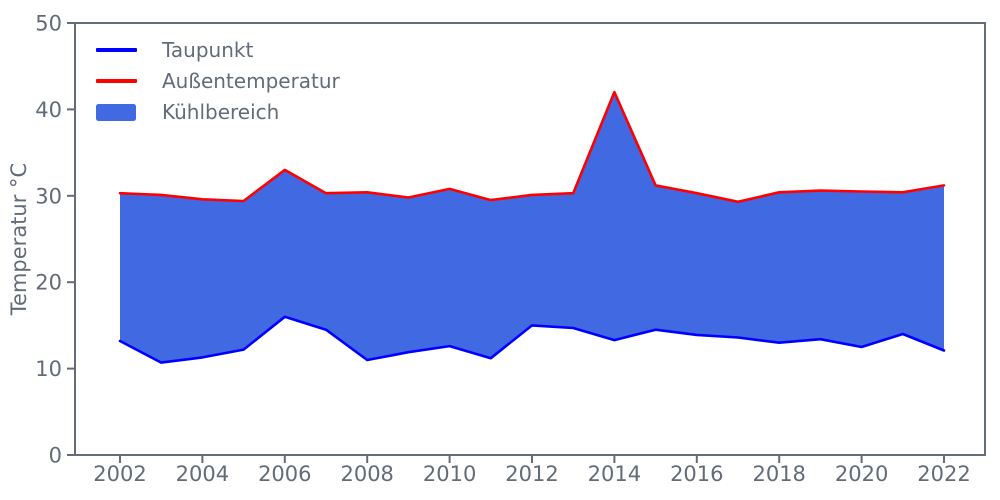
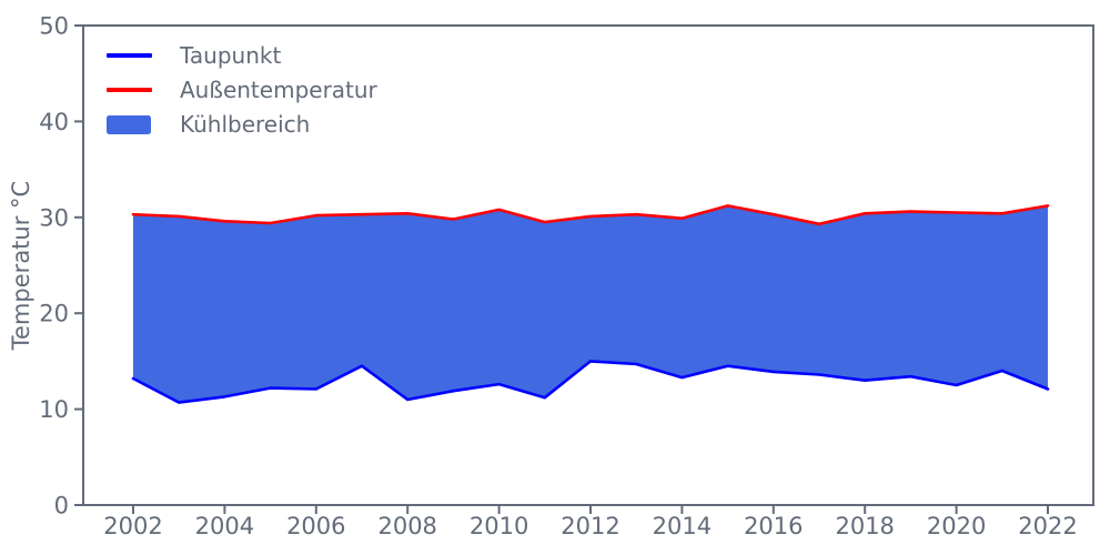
Taupunkt/2006: 16 -> 12
Außentemperatur/2006: 33 -> 30
Außentemperatur/2014: 42 -> 30
